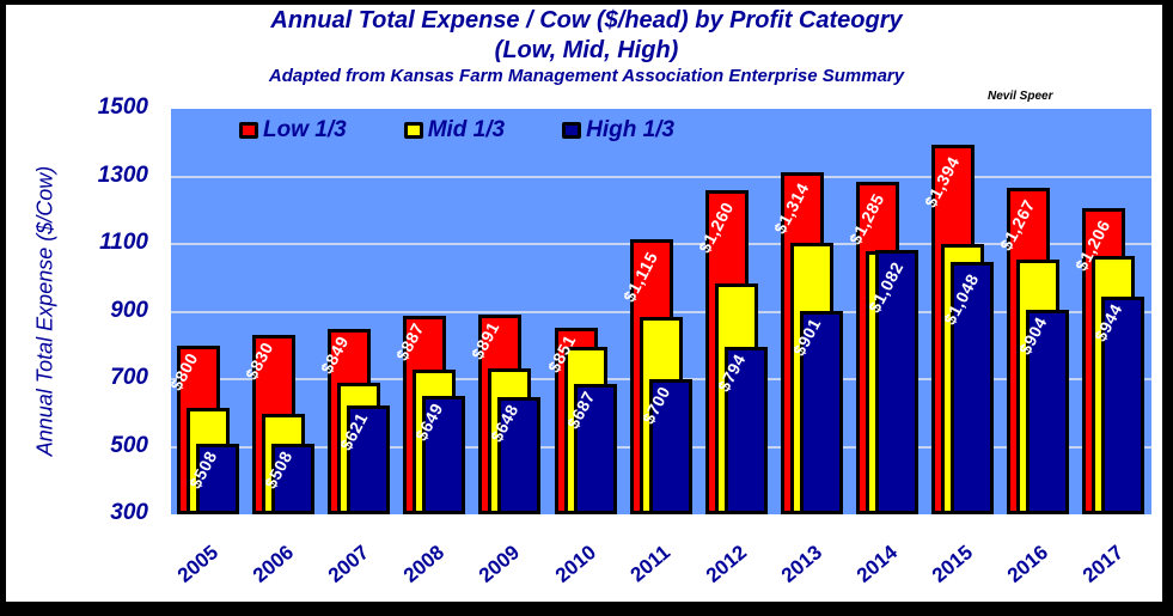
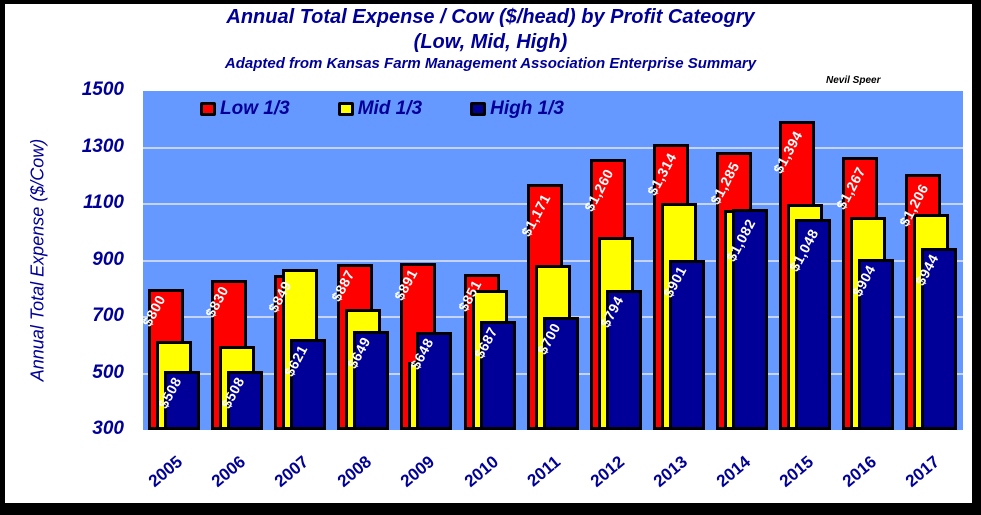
Mid 1/3/2007: 690 -> 870
Mid 1/3/2009: 730 -> 540
Low 1/3/2011: $1,115 -> $1,171
